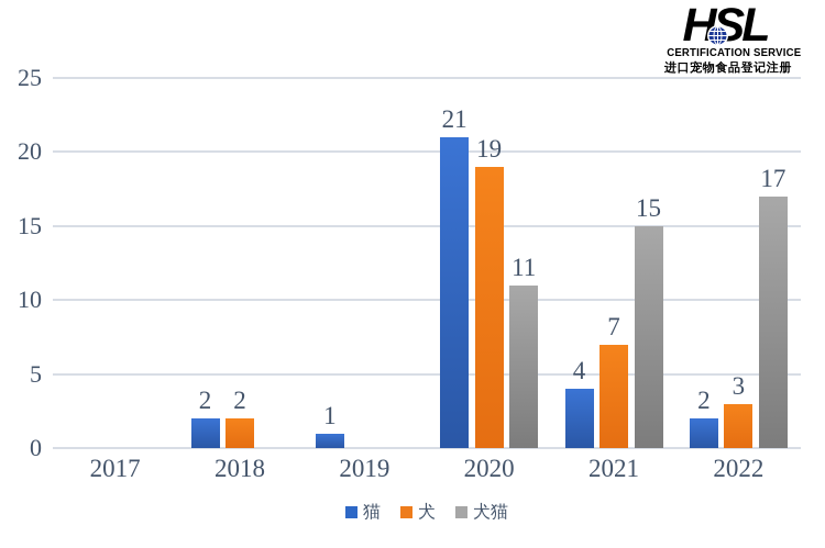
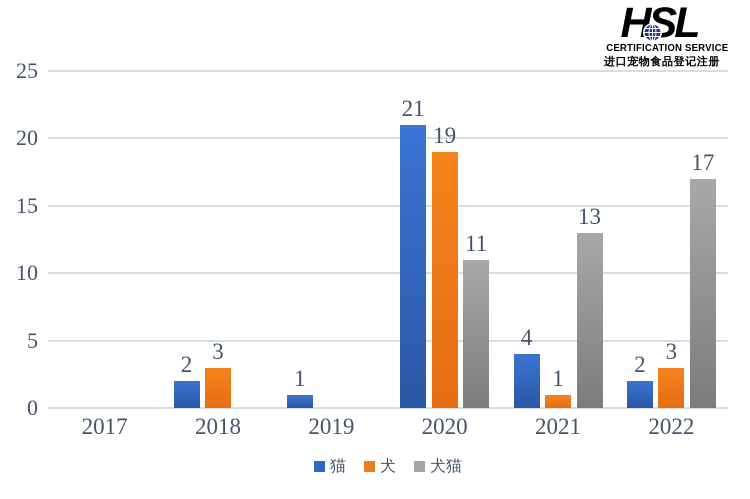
犬/2018: 2 -> 3
犬/2021: 7 -> 1
犬猫/2021: 15 -> 13
